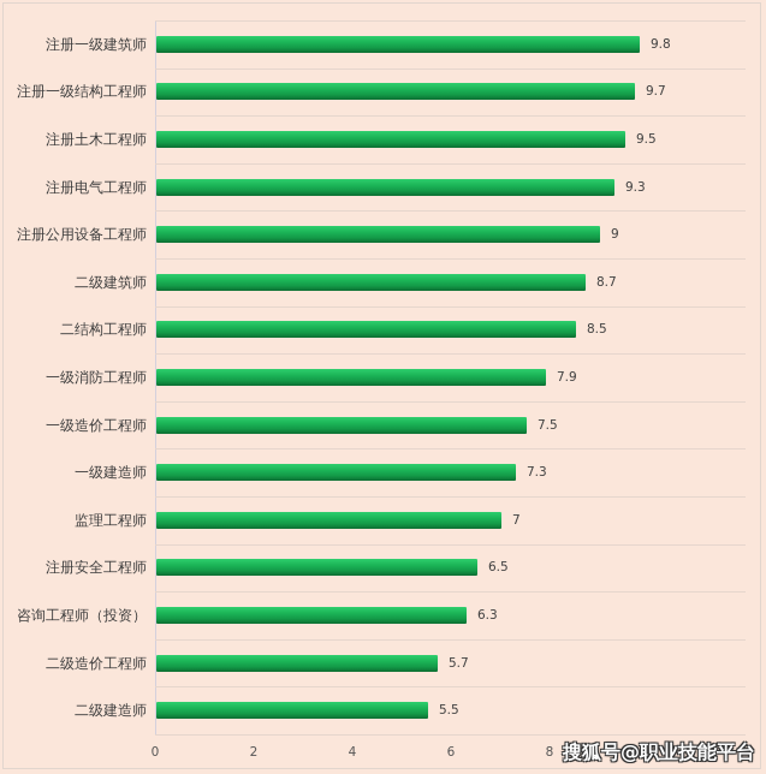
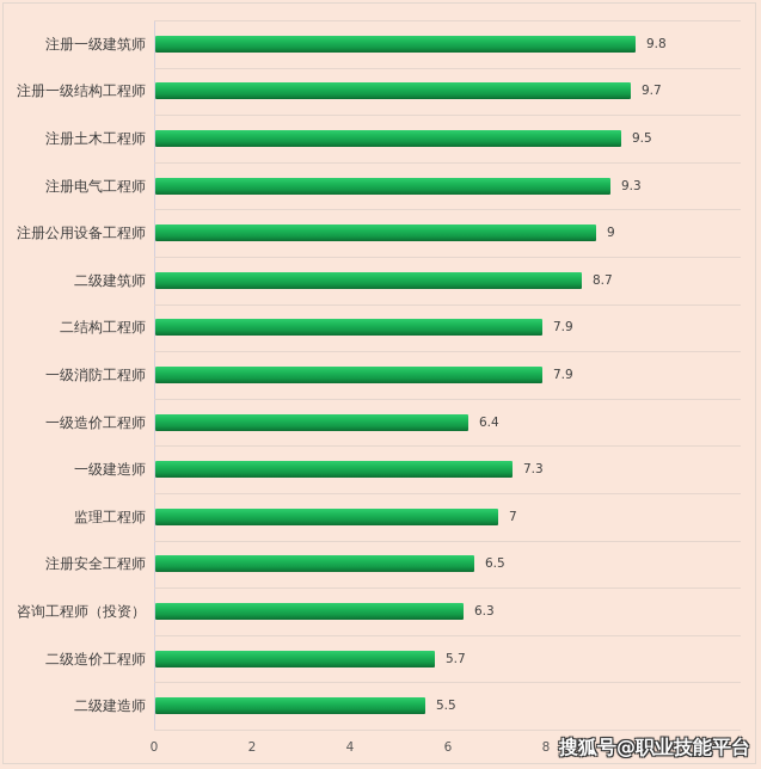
二结构工程师: 8.5 -> 7.9
一级造价工程师: 7.5 -> 6.4
